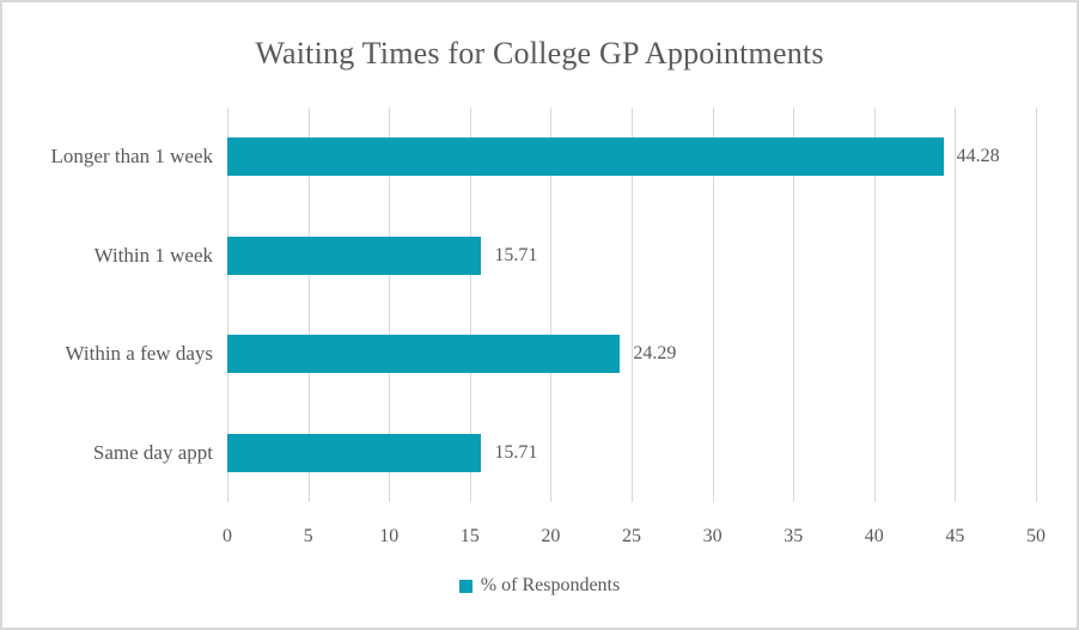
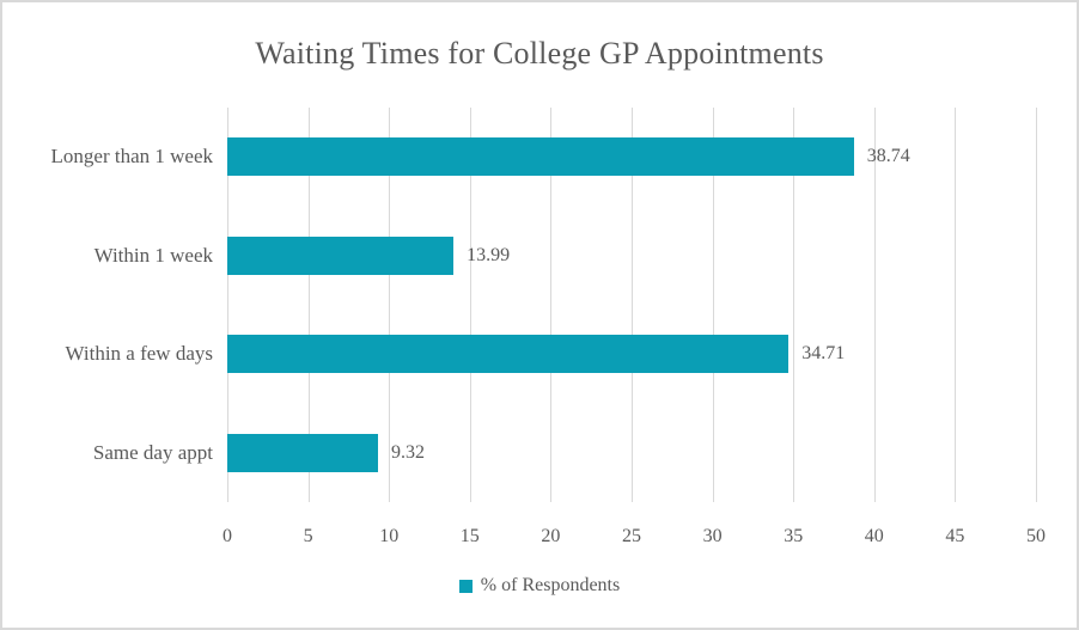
Longer than 1 week: 44.28 -> 38.74
Within 1 week: 15.71 -> 13.99
Within a few days: 24.29 -> 34.71
Same day appt: 15.71 -> 9.32
